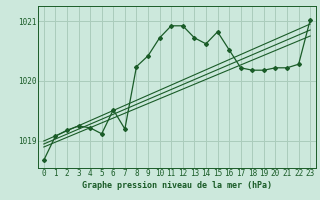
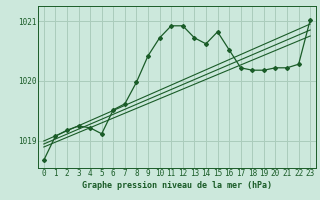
7: 1019.20 -> 1019.62
8: 1020.24 -> 1019.98
